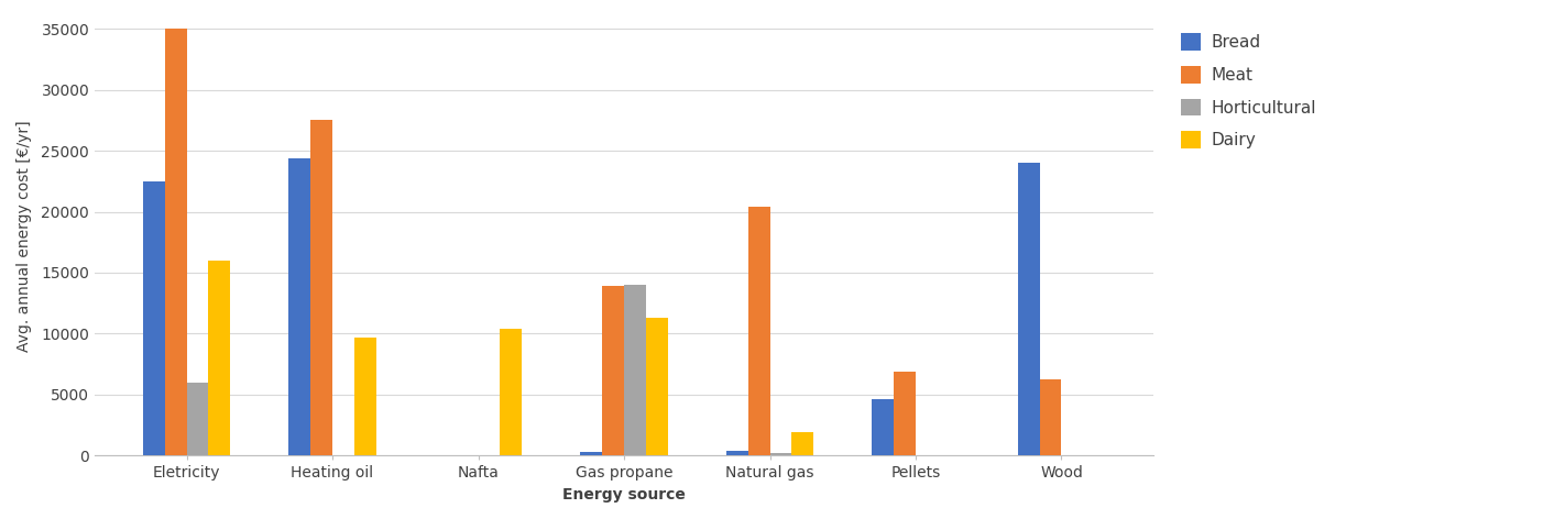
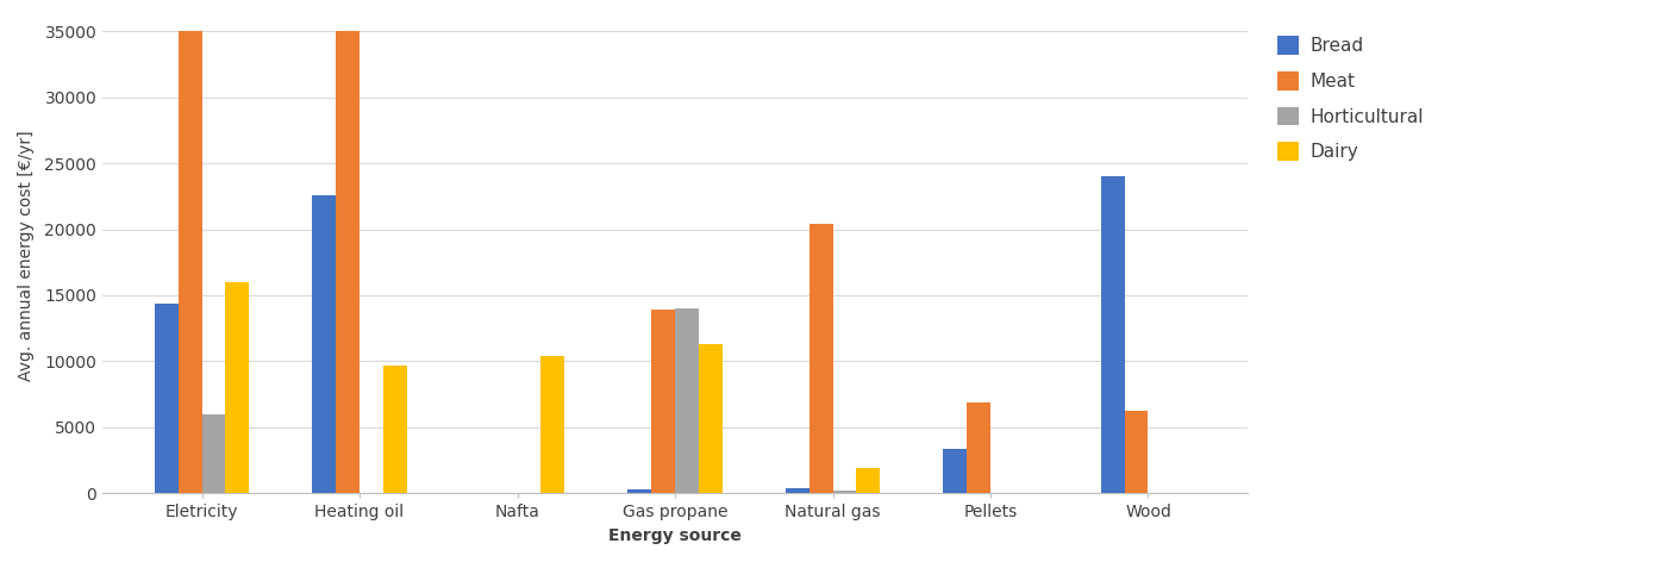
Bread/Eletricity: 22500 -> 14400
Bread/Heating oil: 24400 -> 22600
Meat/Heating oil: 27500 -> 35000
Bread/Pellets: 4600 -> 3400
